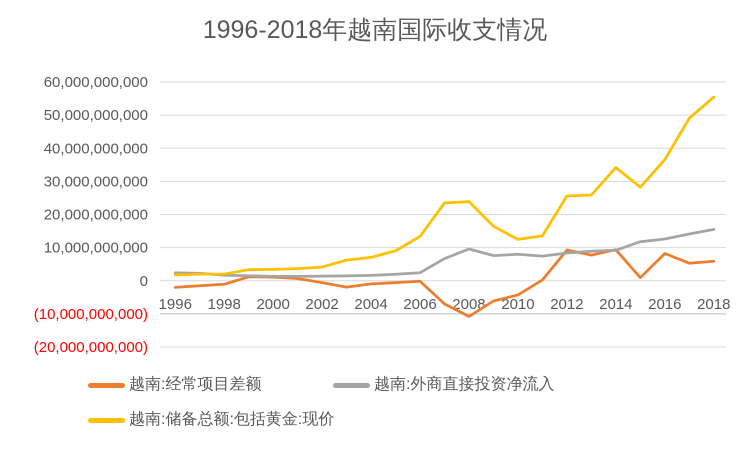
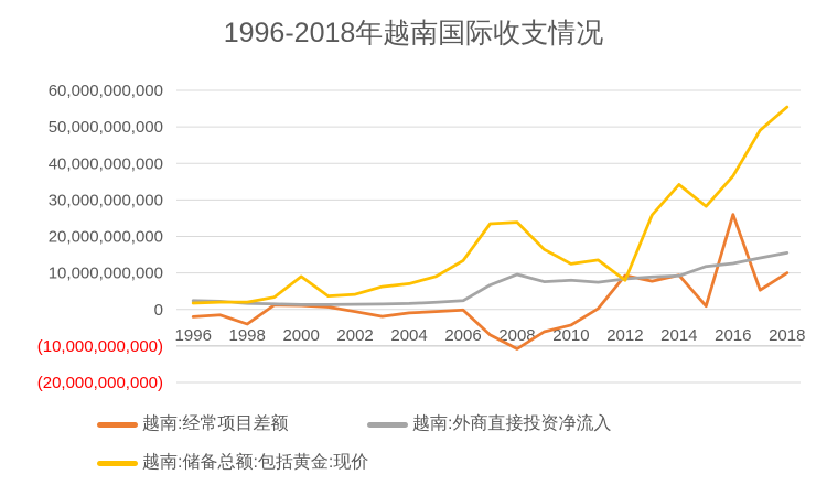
越南:经常项目差额/1998: -1000000000 -> -4000000000
越南:储备总额:包括黄金:现价/2000: 3000000000 -> 9000000000
越南:储备总额:包括黄金:现价/2012: 26000000000 -> 8000000000
越南:经常项目差额/2016: 8000000000 -> 26000000000
越南:经常项目差额/2018: 6000000000 -> 10000000000
